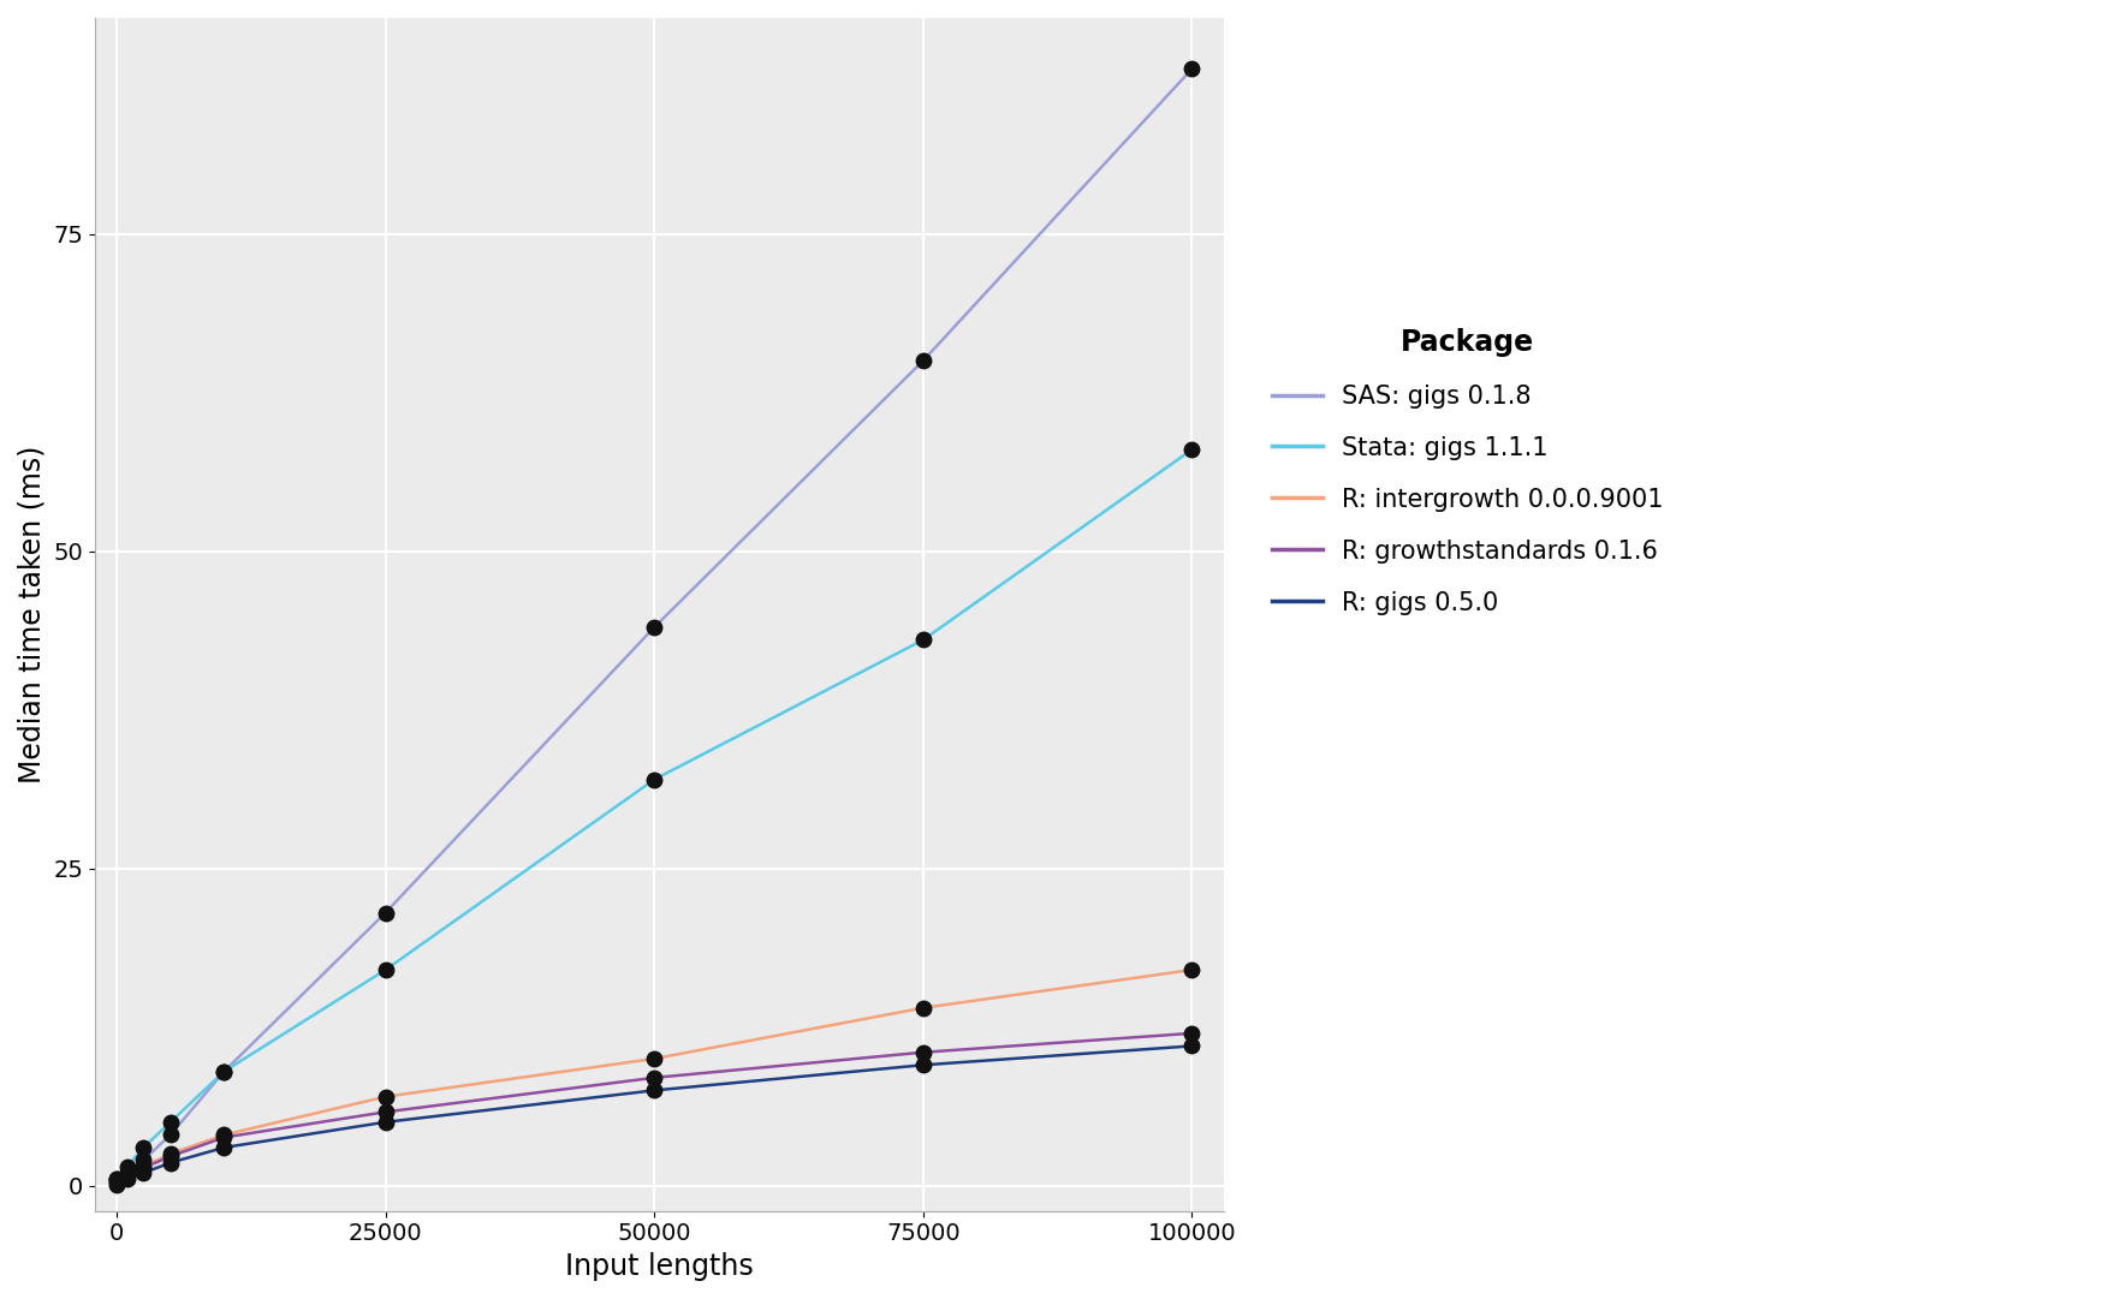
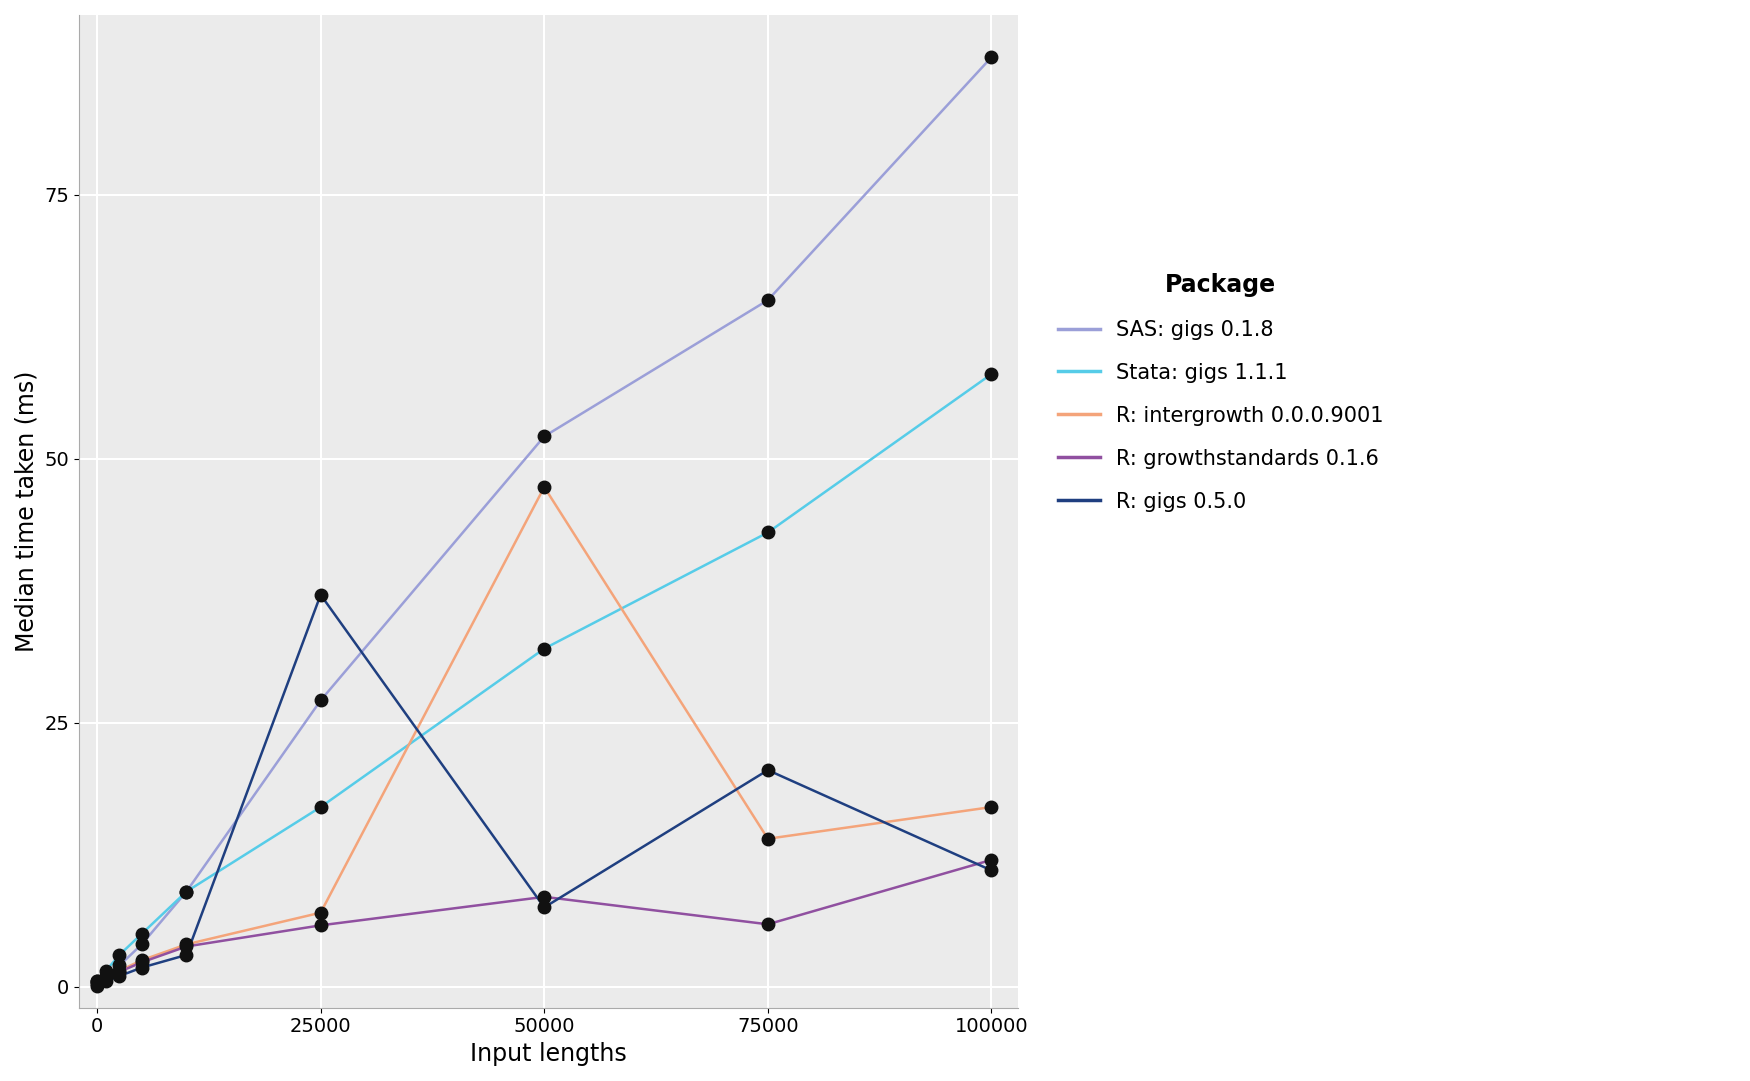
SAS: gigs 0.1.8/25000: 21.5 -> 27.1
R: gigs 0.5.0/25000: 5.0 -> 37.1
SAS: gigs 0.1.8/50000: 44.0 -> 52.1
R: intergrowth 0.0.0.9001/50000: 10.0 -> 47.3
R: growthstandards 0.1.6/75000: 10.5 -> 5.9
R: gigs 0.5.0/75000: 9.5 -> 20.5
